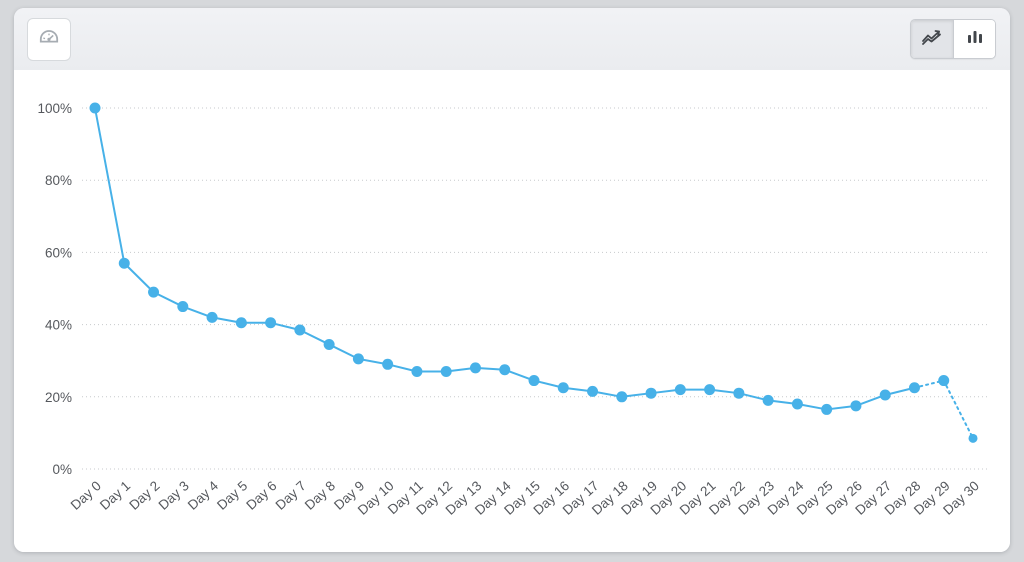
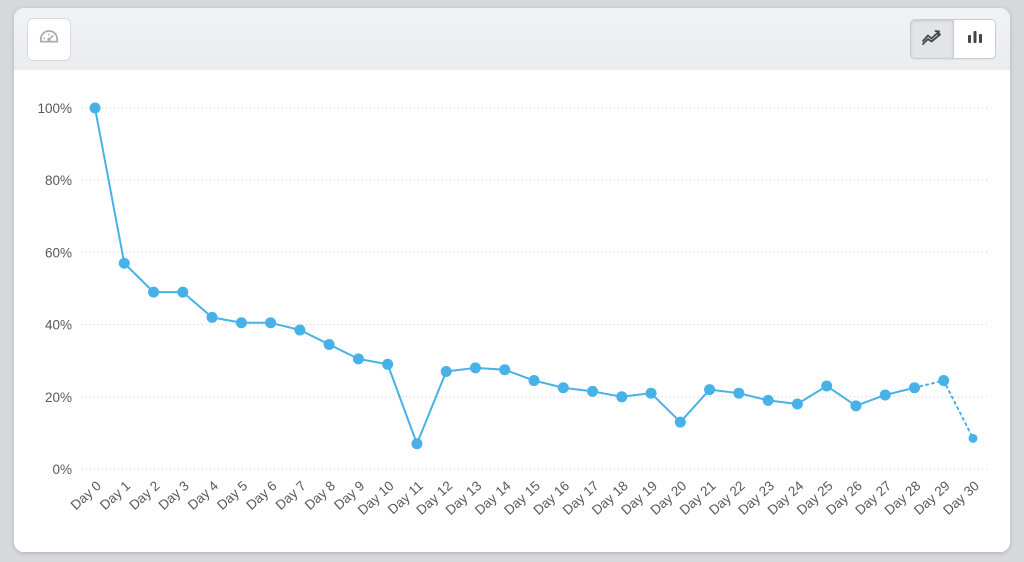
Day 3: 45% -> 49%
Day 11: 27% -> 7%
Day 20: 22% -> 13%
Day 25: 16% -> 23%
